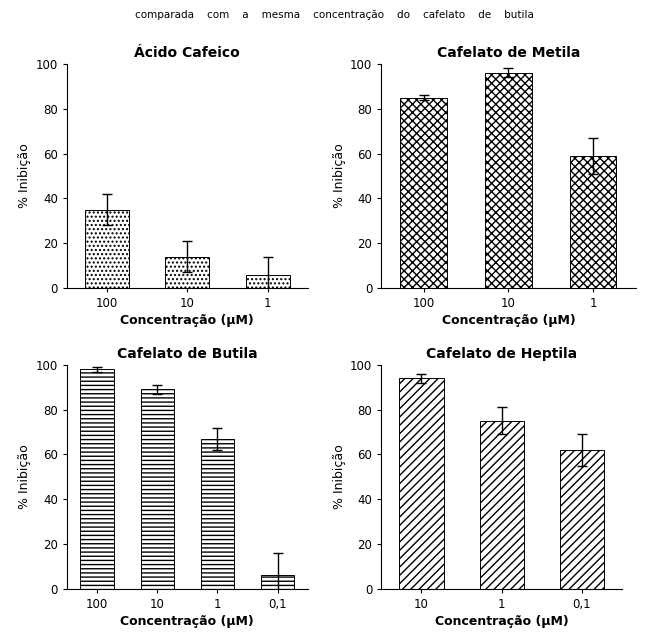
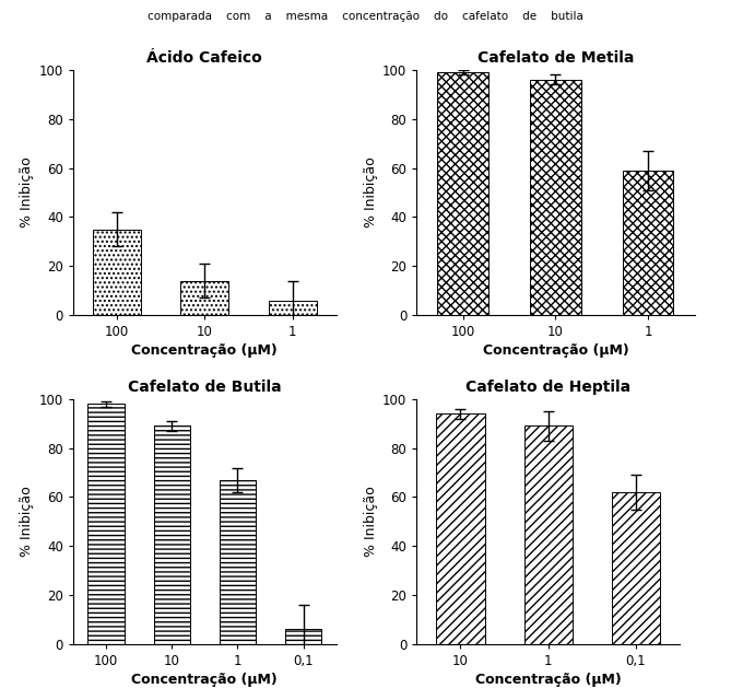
Cafelato de Metila/100: 85 -> 99
Cafelato de Heptila/1: 75 -> 89
